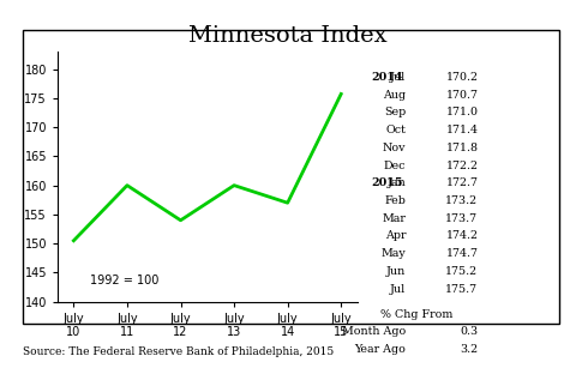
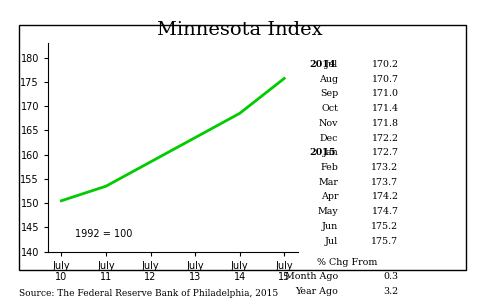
July 11: 160.0 -> 153.5
July 12: 154.0 -> 158.5
July 13: 160.0 -> 163.5
July 14: 157.0 -> 168.5
